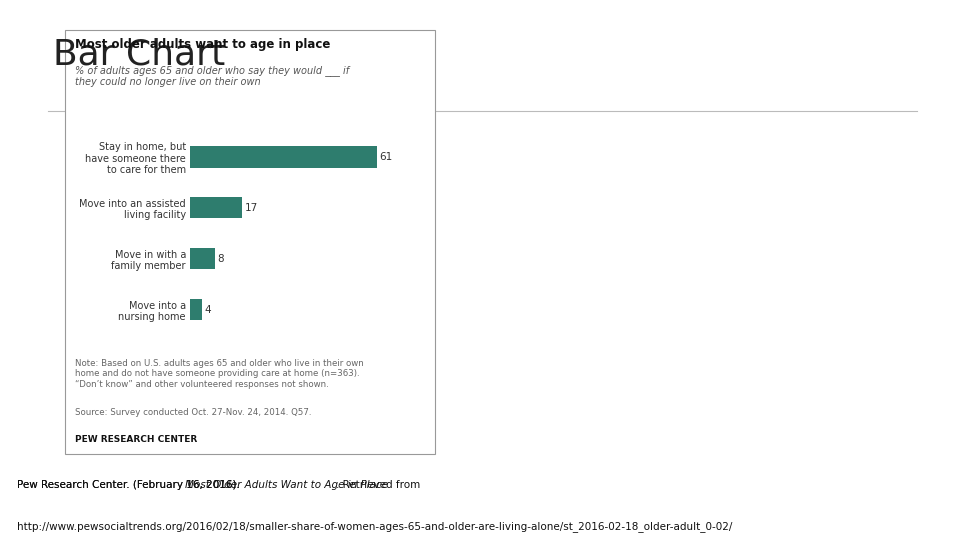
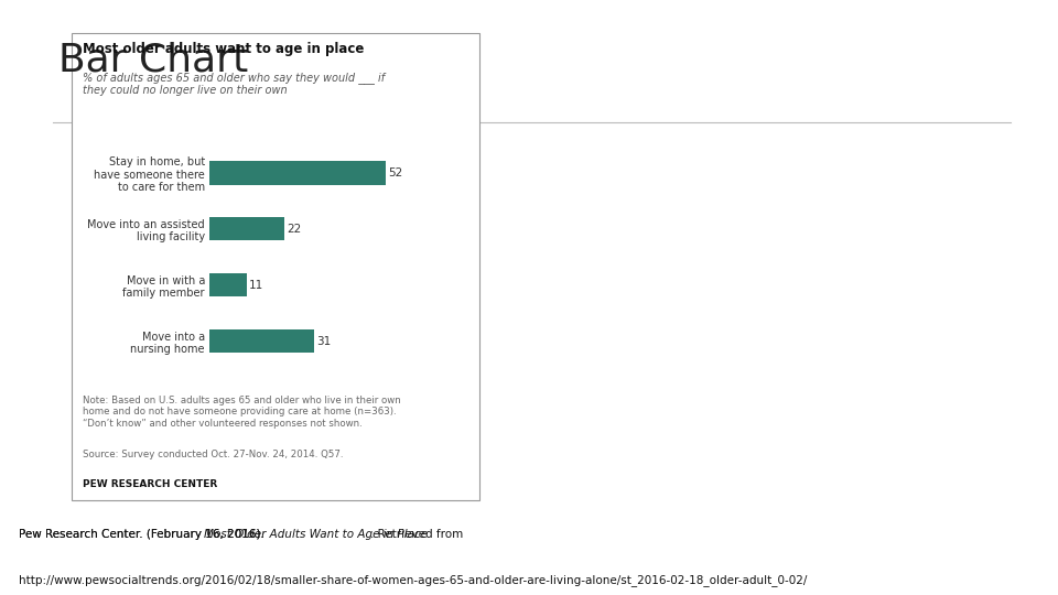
Stay in home, but have someone there to care for them: 61 -> 52
Move into an assisted living facility: 17 -> 22
Move in with a family member: 8 -> 11
Move into a nursing home: 4 -> 31
